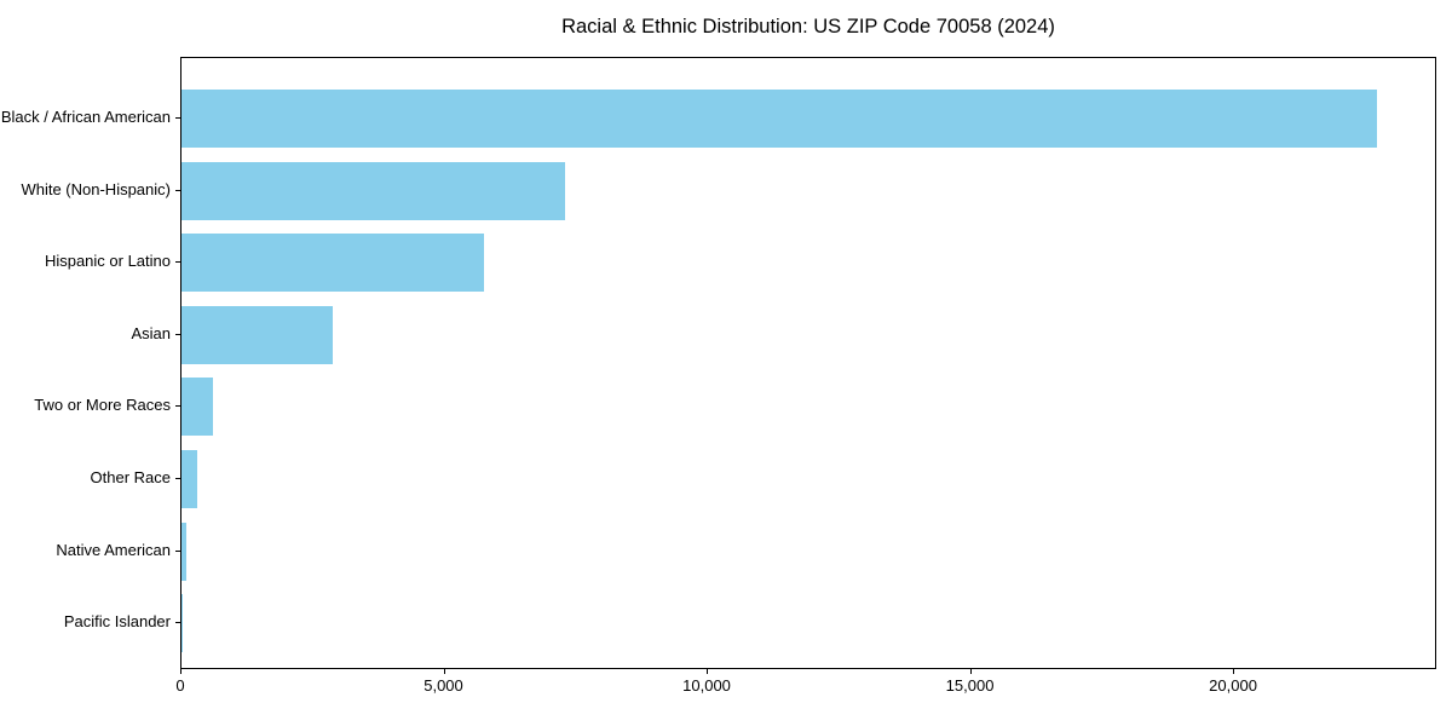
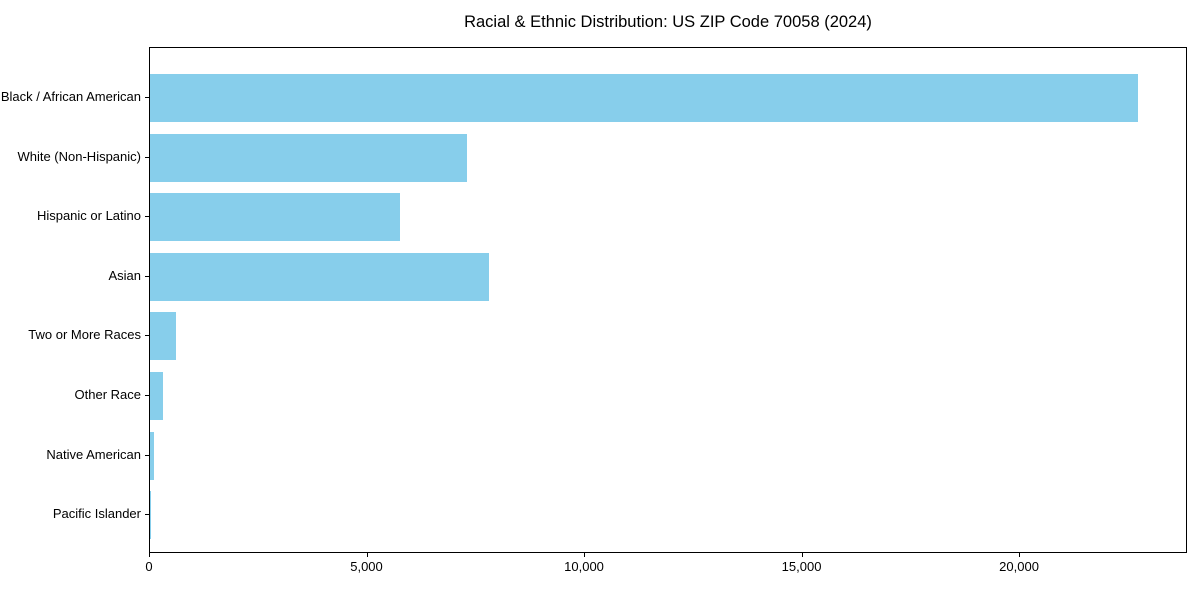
Asian: 2900 -> 7800
